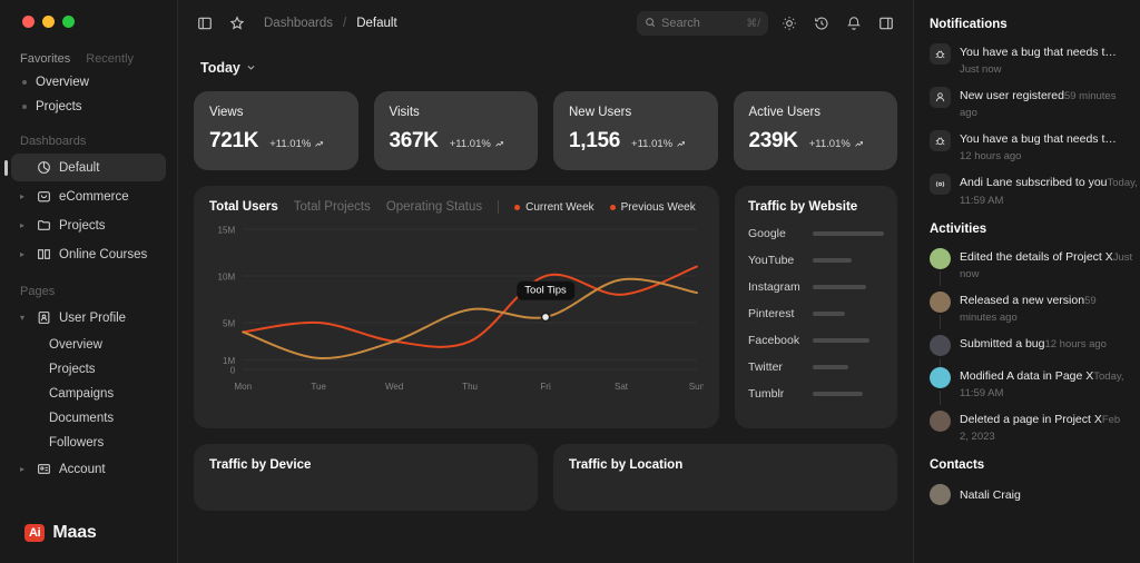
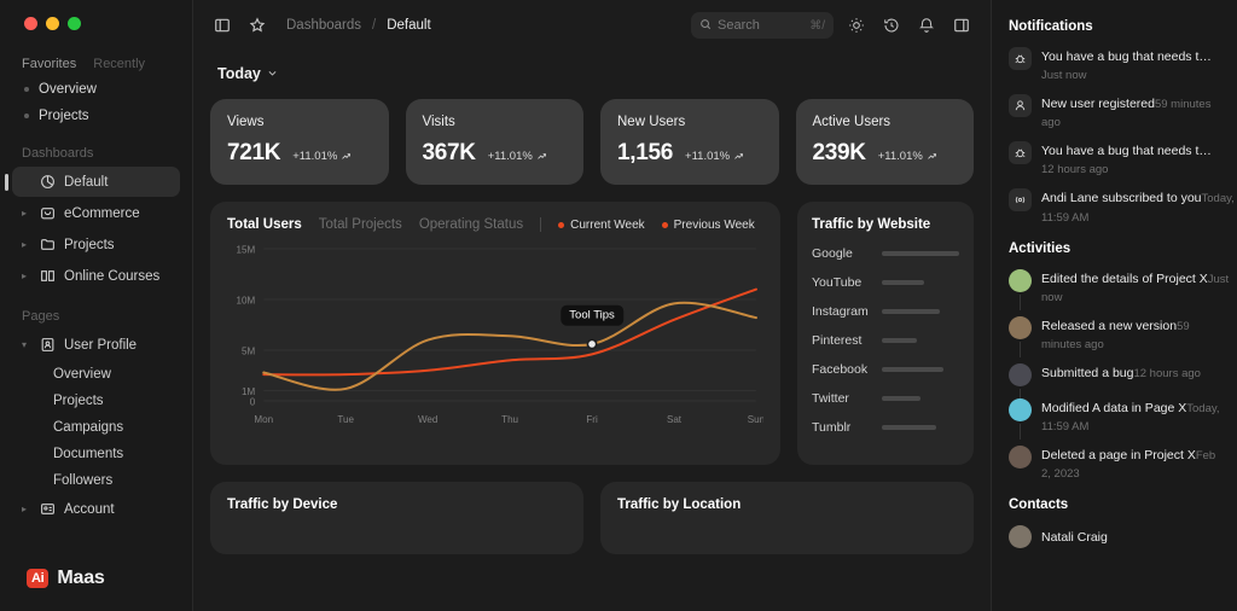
Current Week/Mon: 4M -> 3M
Previous Week/Mon: 4M -> 3M
Current Week/Tue: 5M -> 3M
Previous Week/Wed: 3M -> 6M
Current Week/Thu: 3M -> 4M
Current Week/Fri: 10M -> 5M
